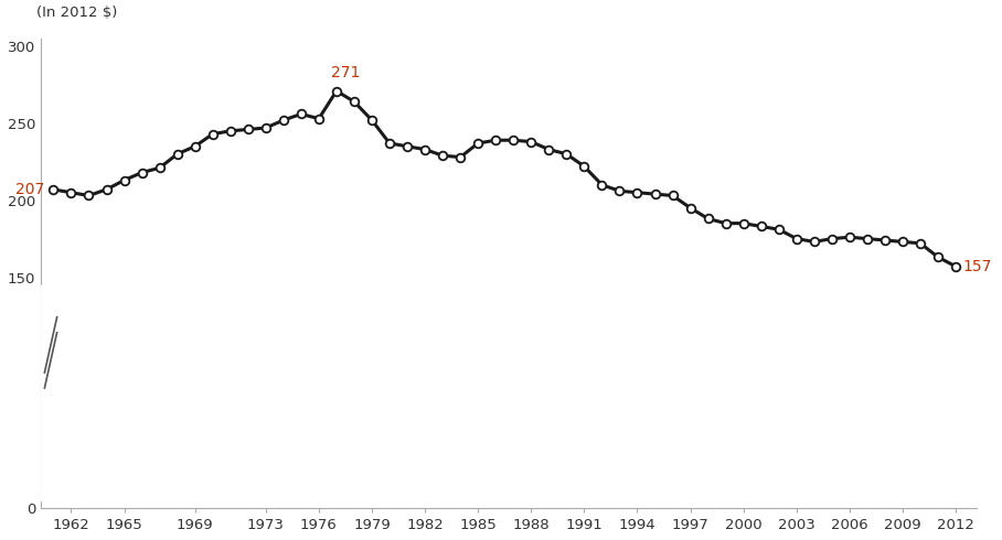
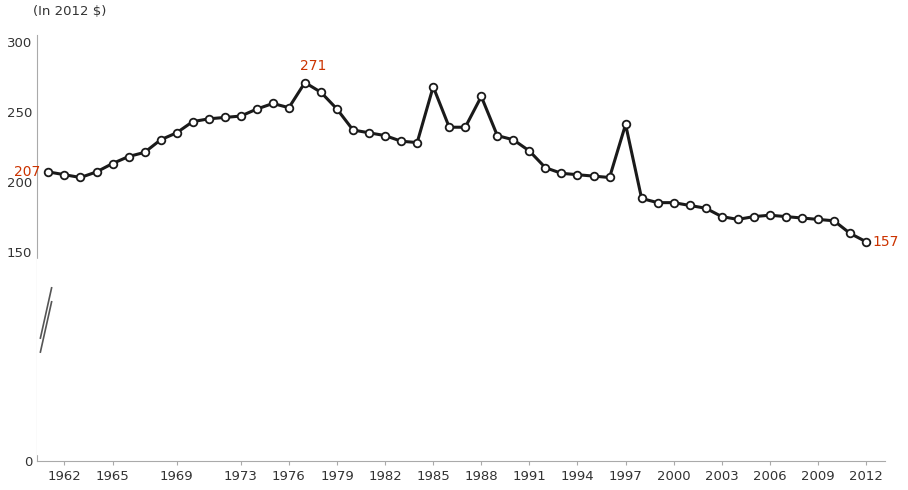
1985: 237 -> 268
1988: 238 -> 261
1997: 195 -> 241
